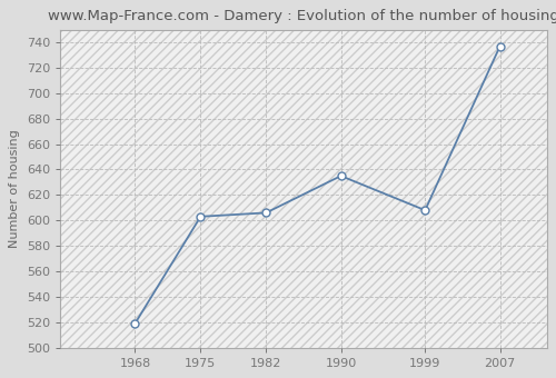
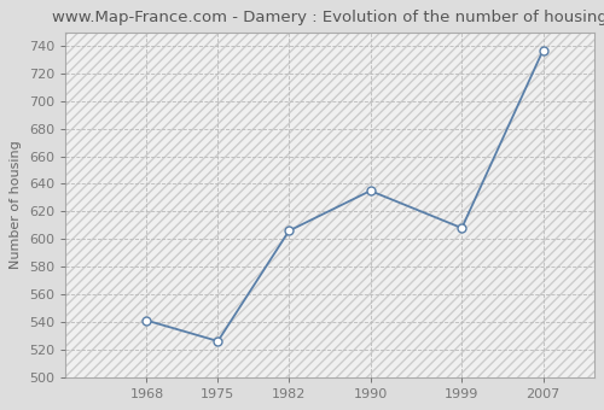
1968: 519 -> 541
1975: 603 -> 526
